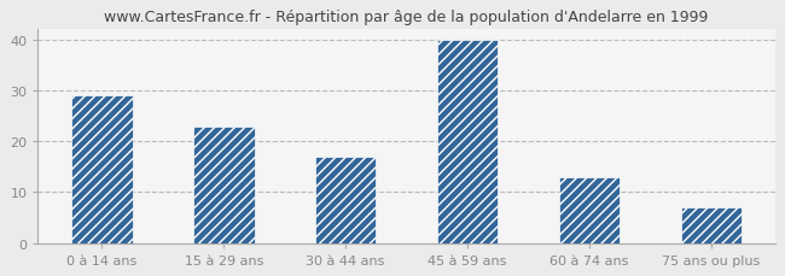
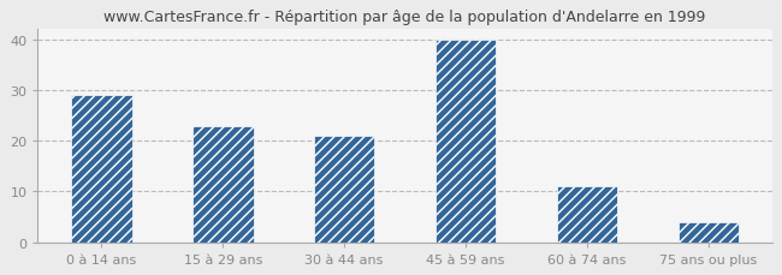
30 à 44 ans: 17 -> 21
60 à 74 ans: 13 -> 11
75 ans ou plus: 7 -> 4
